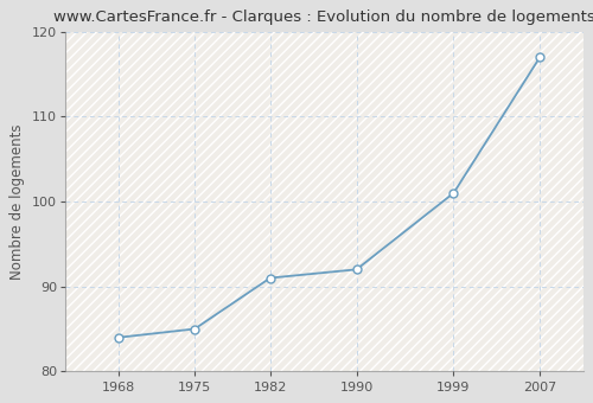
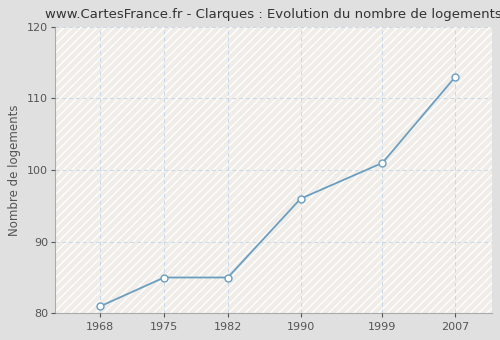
1968: 84 -> 81
1982: 91 -> 85
1990: 92 -> 96
2007: 117 -> 113
